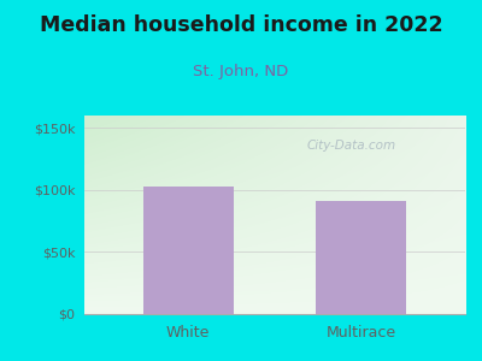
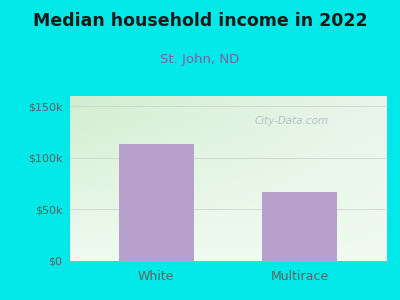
White: $103k -> $113k
Multirace: $91k -> $67k
